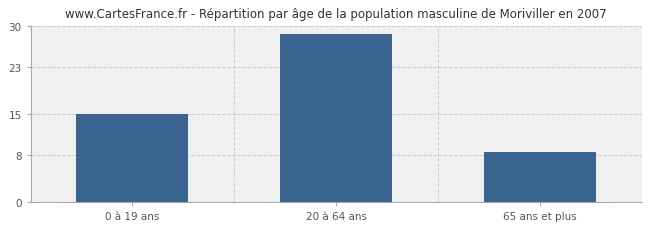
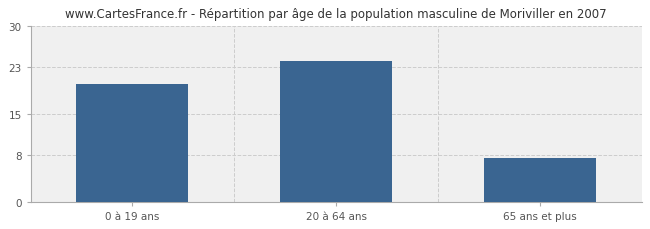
0 à 19 ans: 15.0 -> 20.0
20 à 64 ans: 28.5 -> 24.0
65 ans et plus: 8.5 -> 7.4
